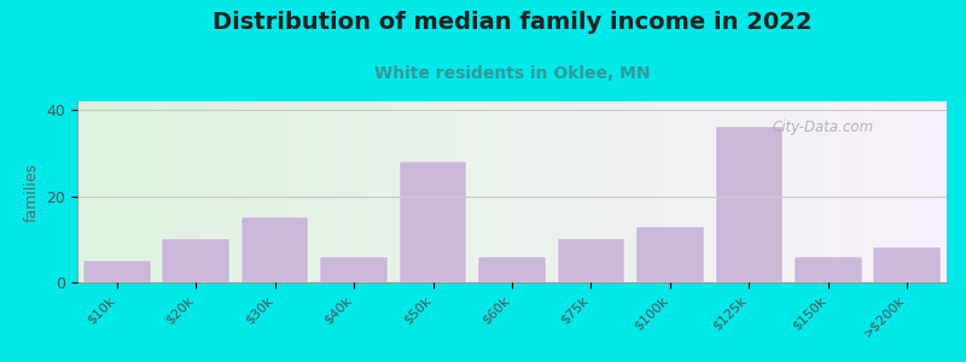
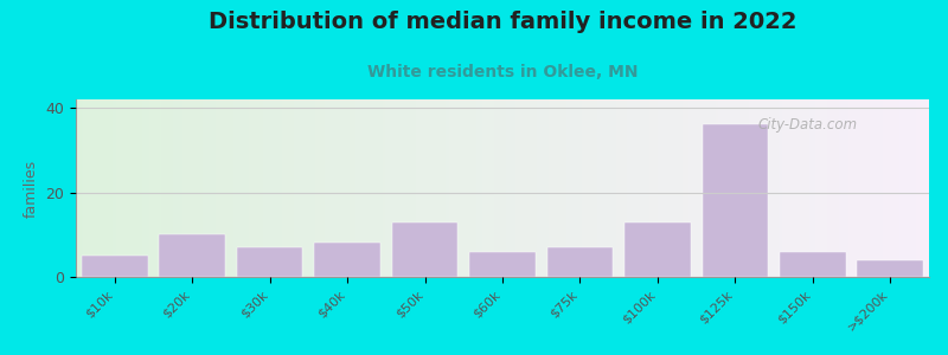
$30k: 15 -> 7
$40k: 6 -> 8
$50k: 28 -> 13
$75k: 10 -> 7
>$200k: 8 -> 4
